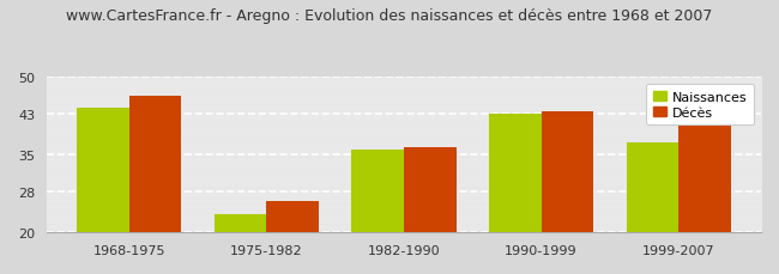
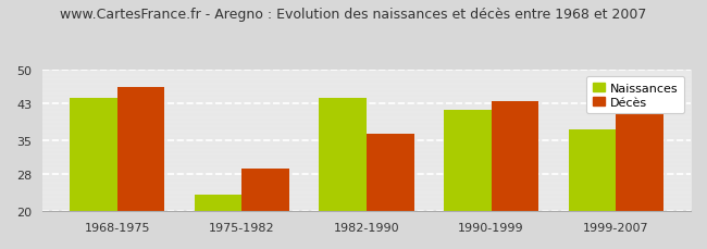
Décès/1975-1982: 26.0 -> 29.0
Naissances/1982-1990: 36.0 -> 44.0
Naissances/1990-1999: 43.0 -> 41.5
